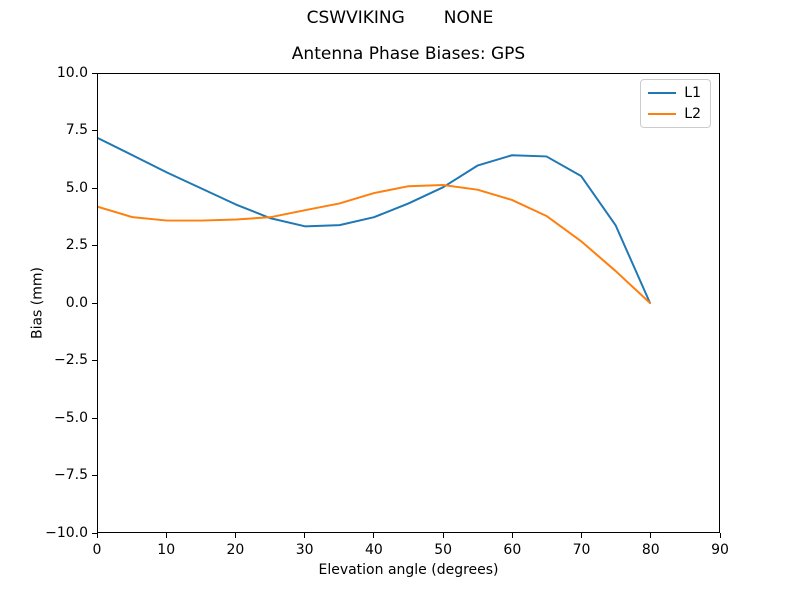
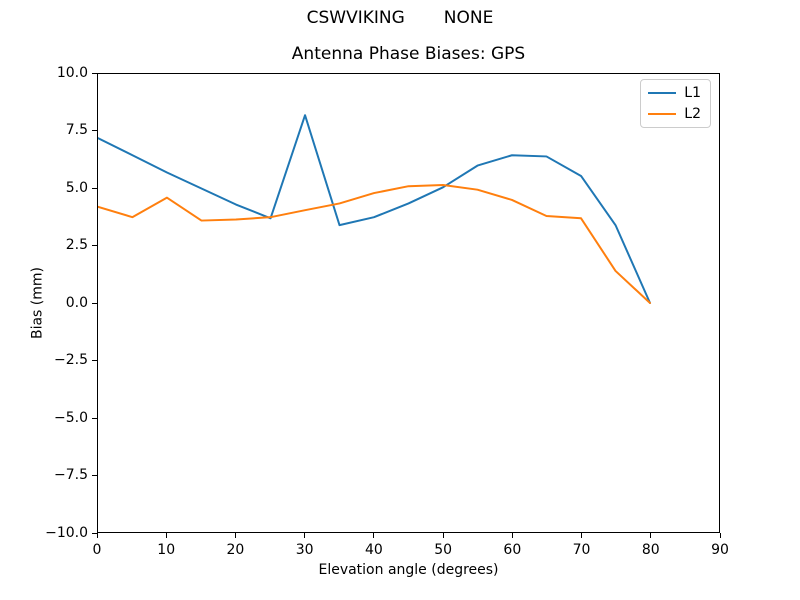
L2/10: 3.6 -> 4.6
L1/30: 3.4 -> 8.2
L2/70: 2.7 -> 3.7
